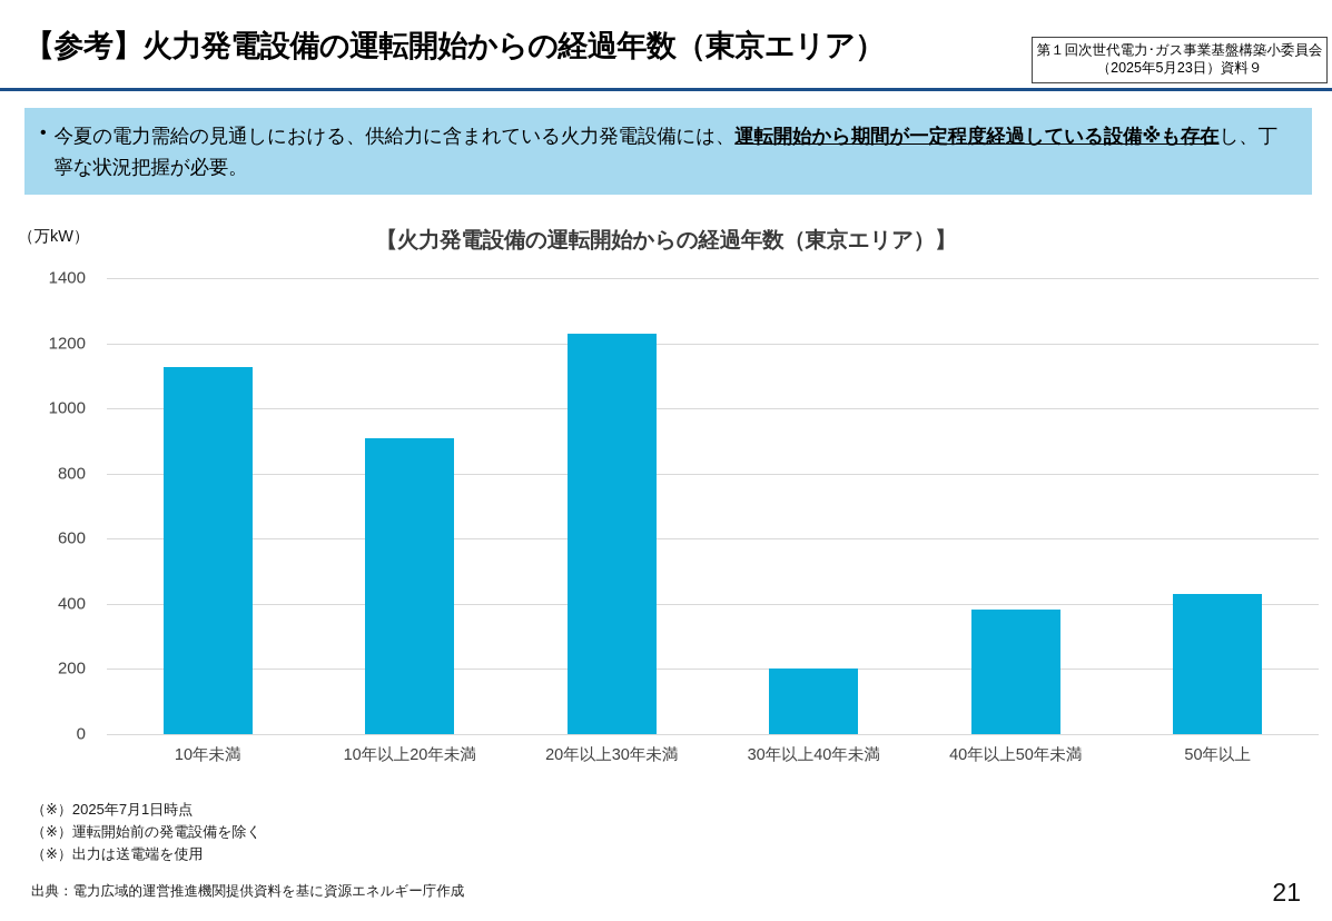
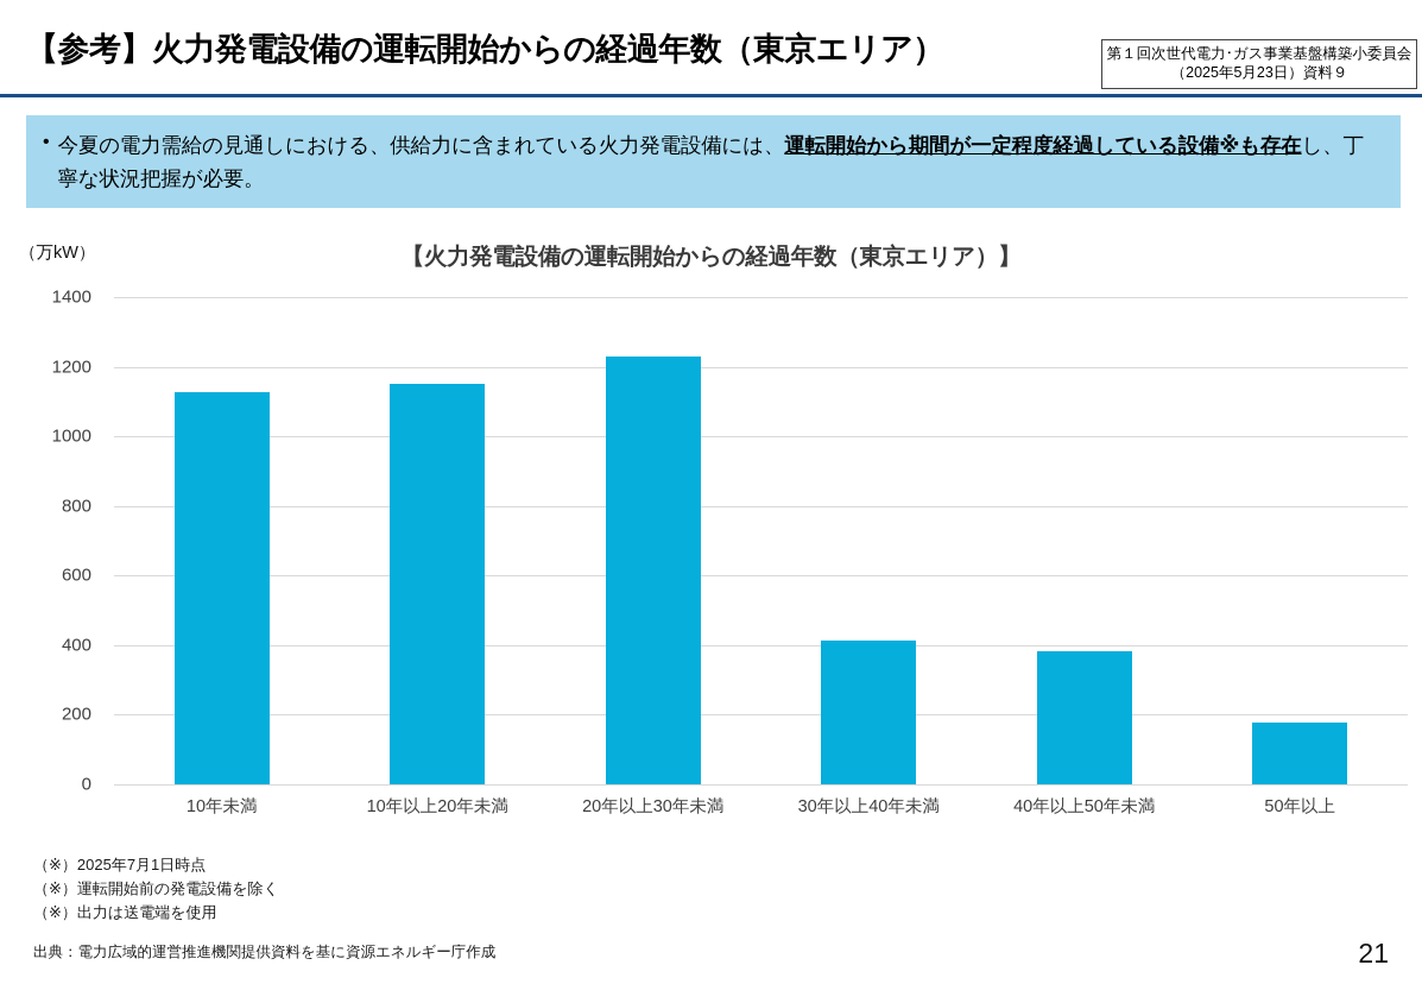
10年以上20年未満: 910 -> 1150
30年以上40年未満: 200 -> 410
50年以上: 430 -> 180
